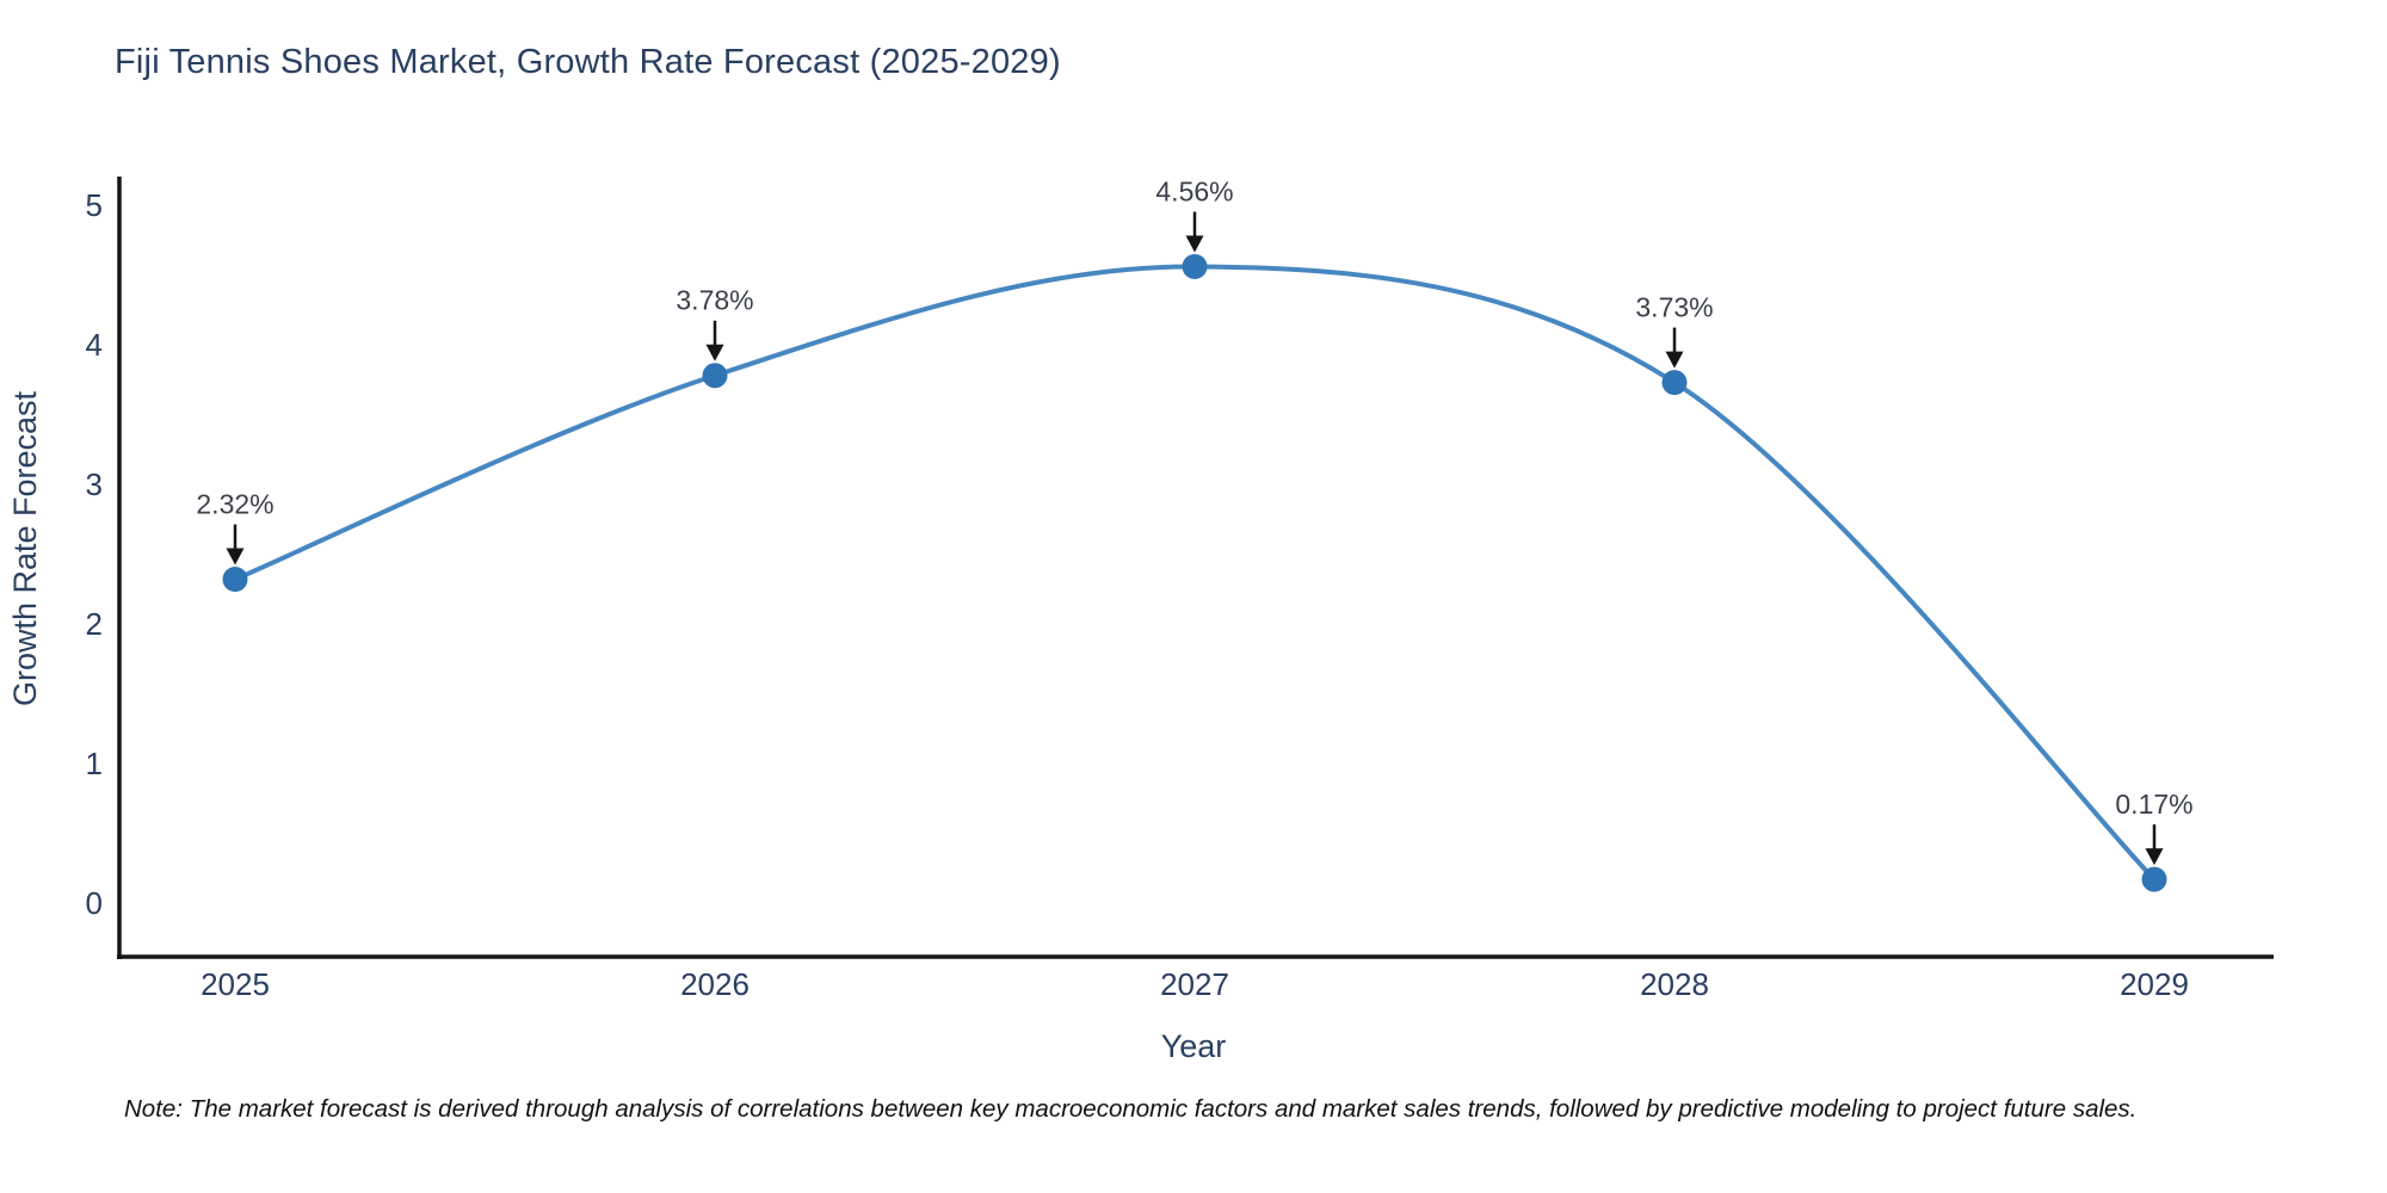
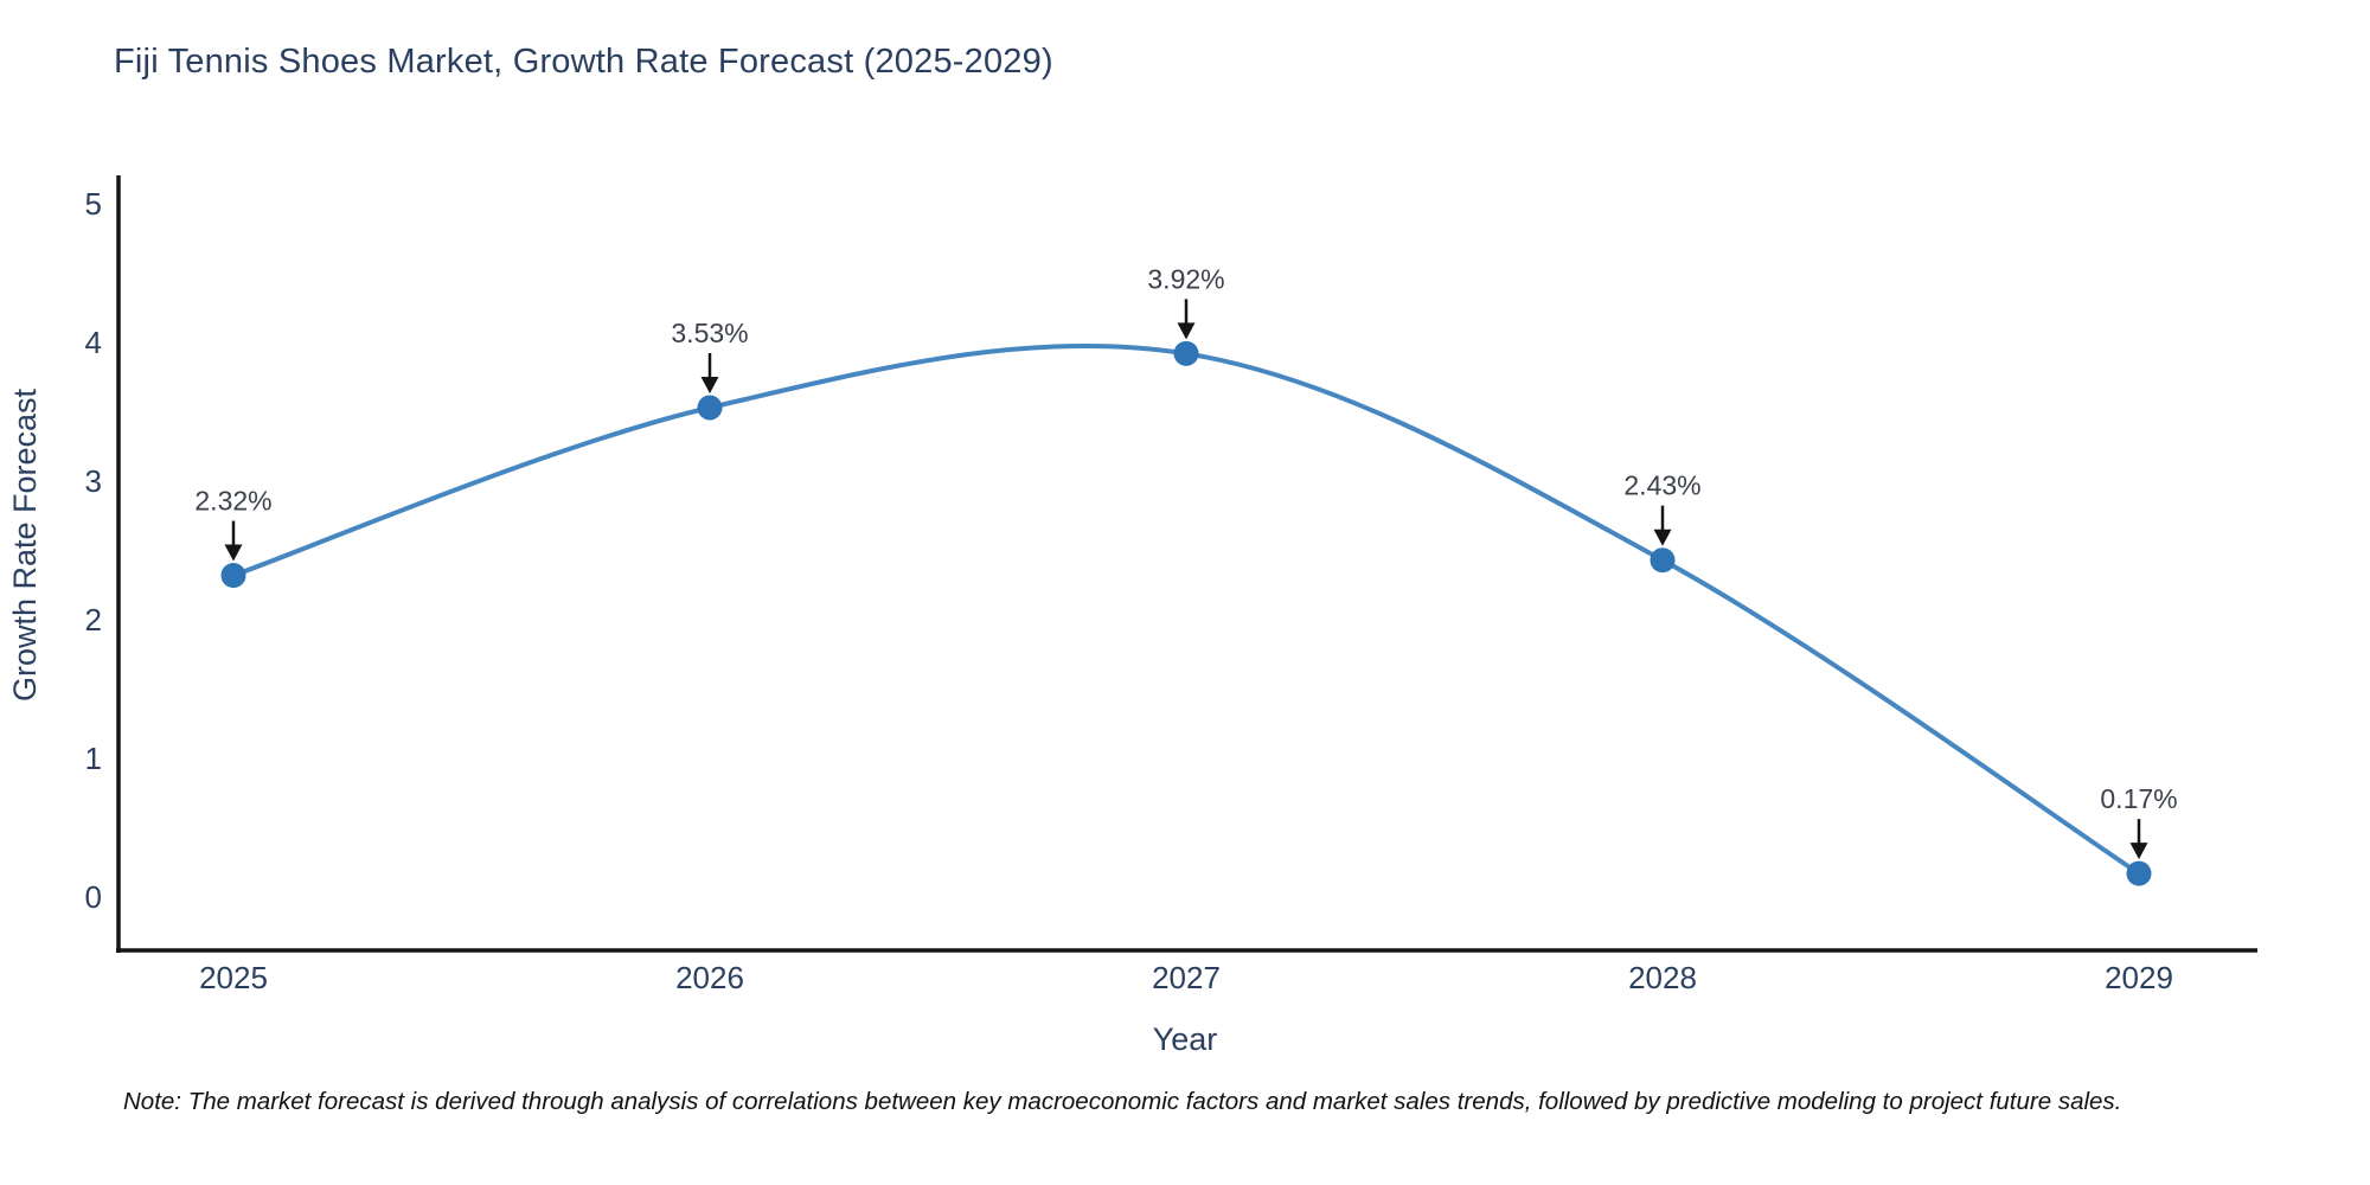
2026: 3.78% -> 3.53%
2027: 4.56% -> 3.92%
2028: 3.73% -> 2.43%
